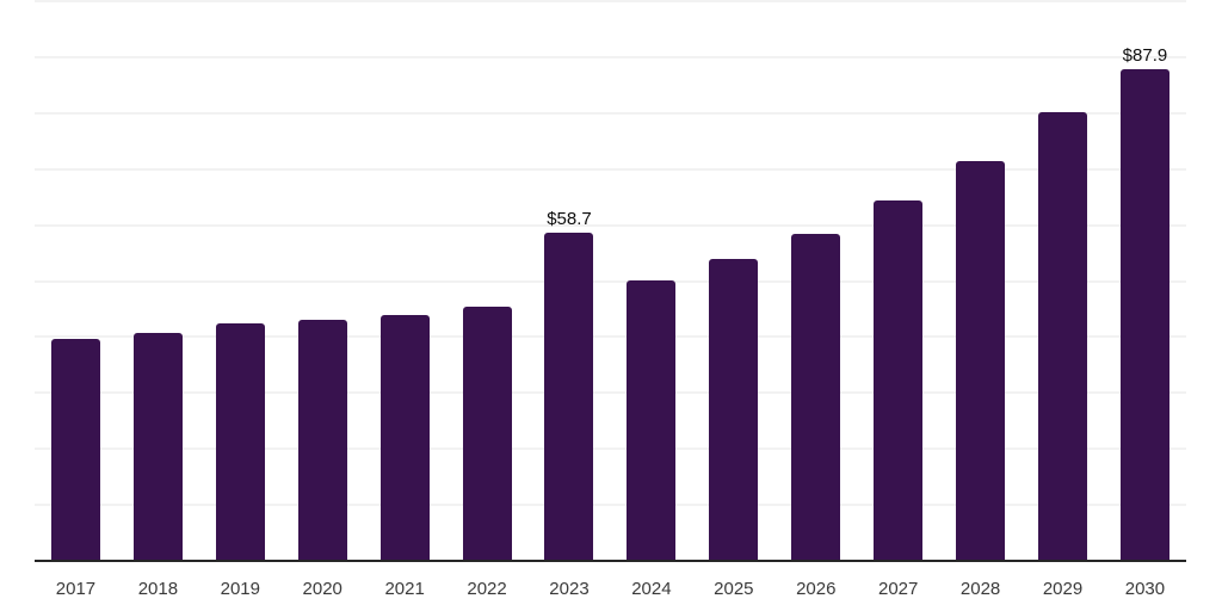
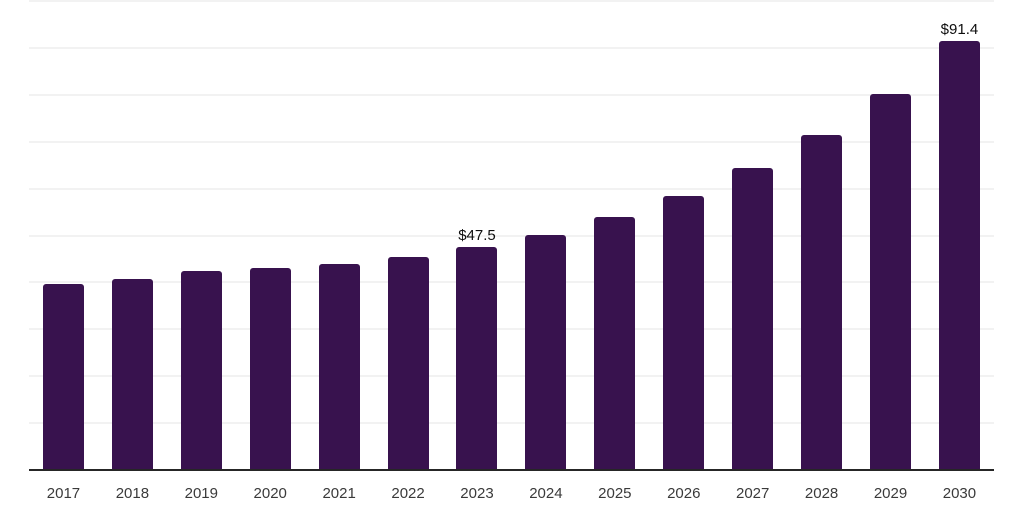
2023: $58.7 -> $47.5
2030: $87.9 -> $91.4
